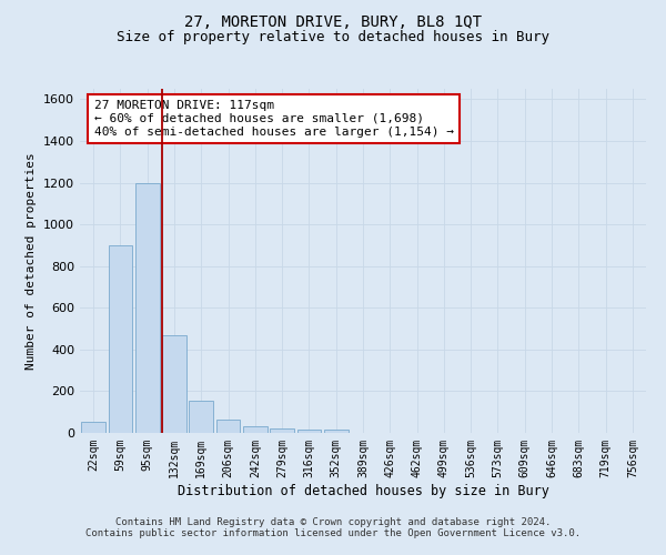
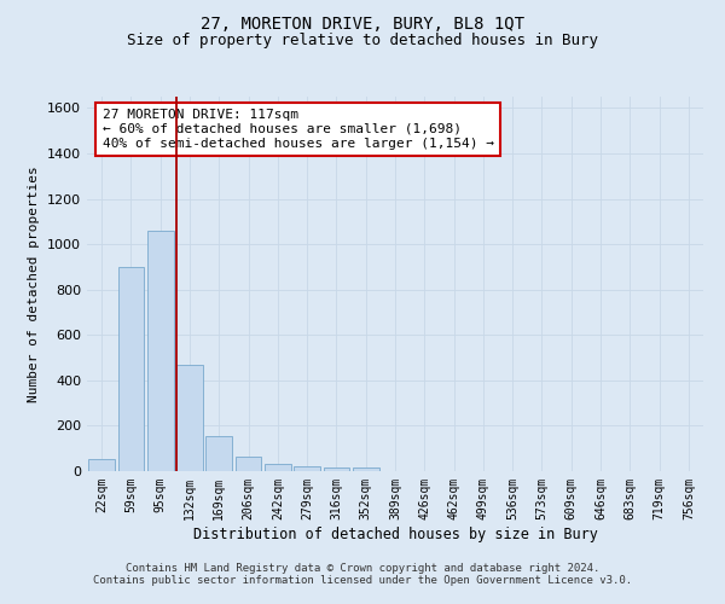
95sqm: 1200 -> 1060
